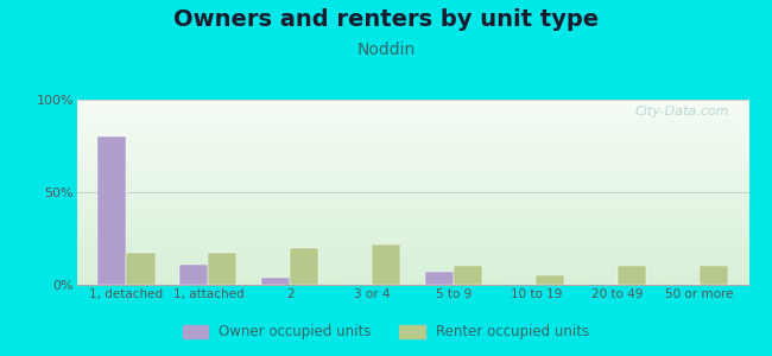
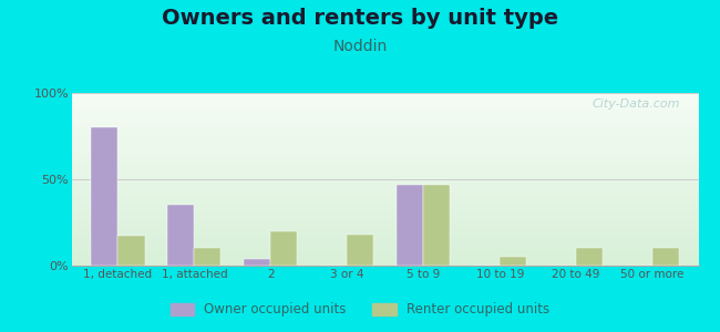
Owner occupied units/1, attached: 11% -> 35%
Renter occupied units/1, attached: 17% -> 10%
Renter occupied units/3 or 4: 22% -> 18%
Owner occupied units/5 to 9: 7% -> 47%
Renter occupied units/5 to 9: 10% -> 47%
